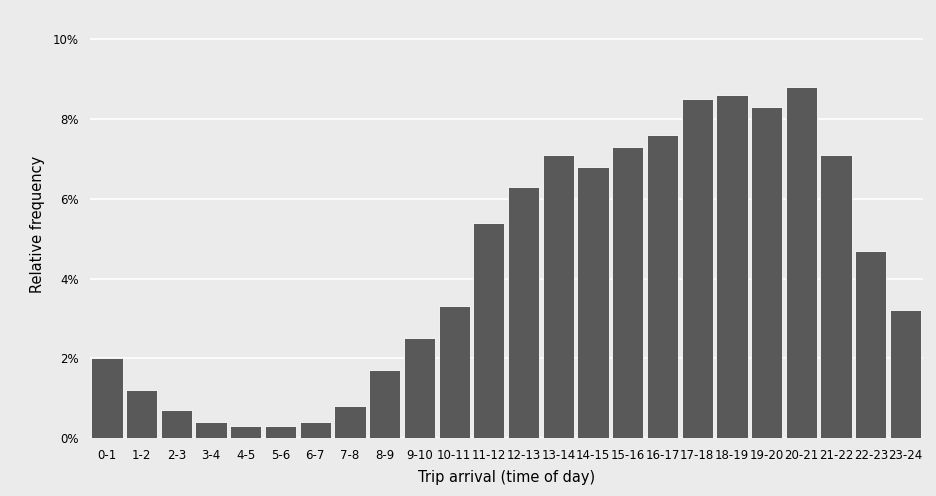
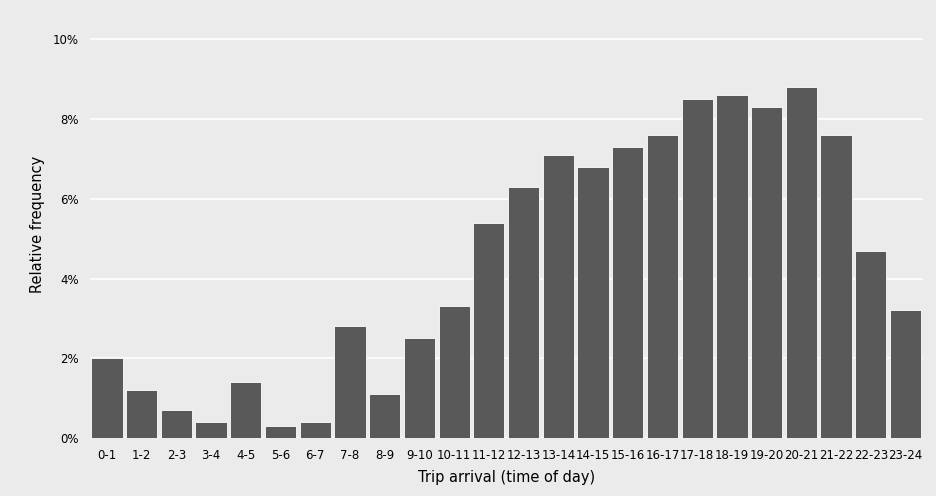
4-5: 0.3% -> 1.4%
7-8: 0.8% -> 2.8%
8-9: 1.7% -> 1.1%
21-22: 7.1% -> 7.6%
